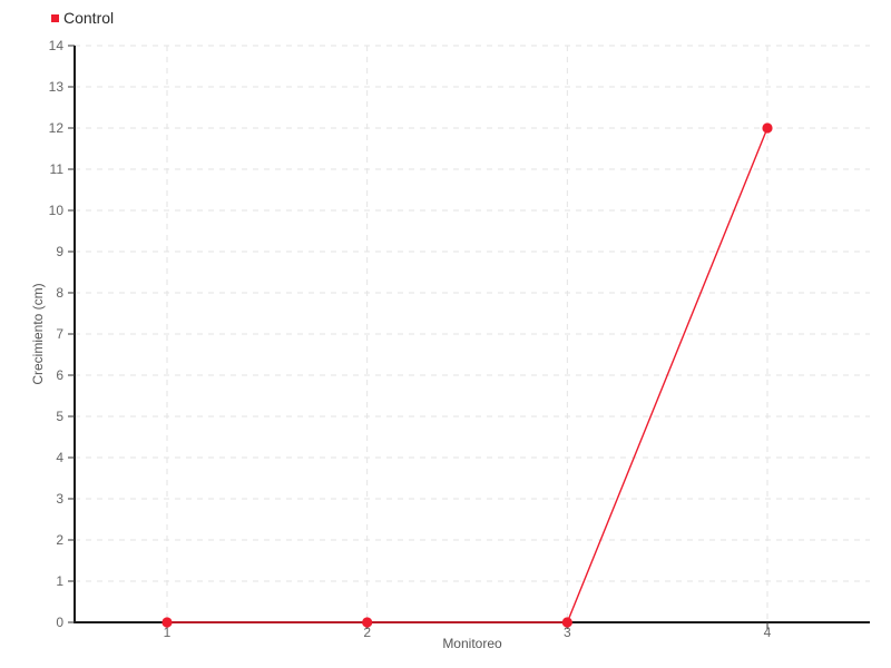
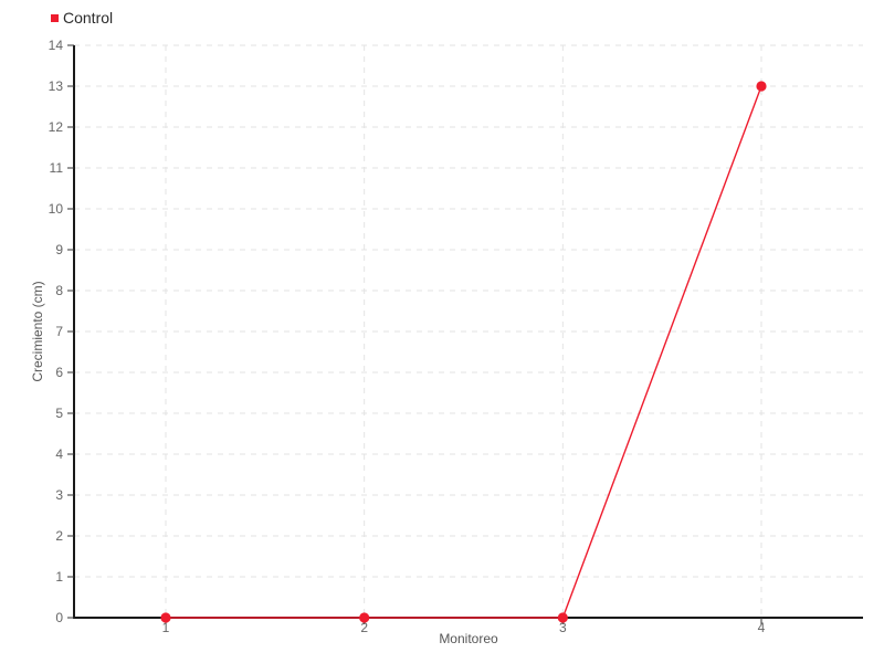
4: 12 -> 13
